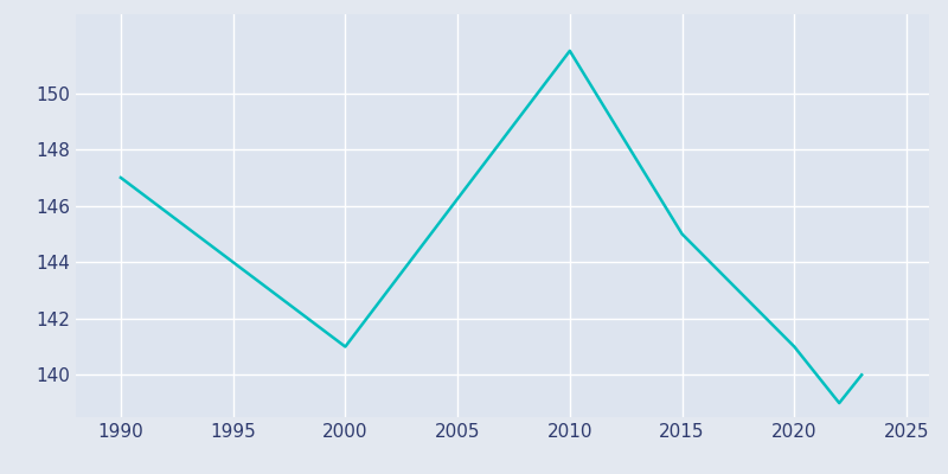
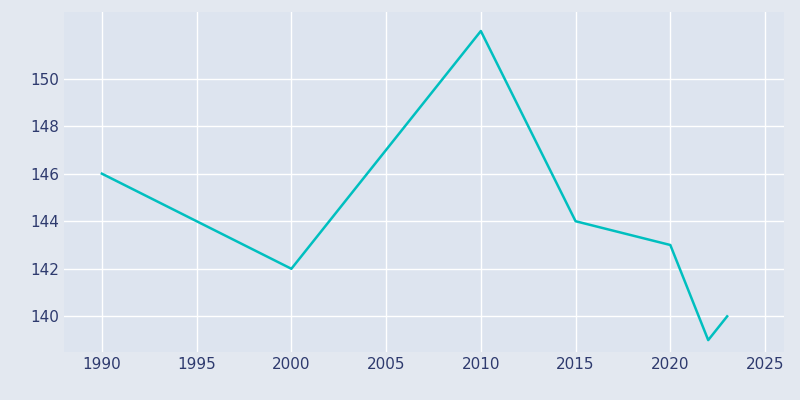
1990: 147.0 -> 146.0
2000: 141.0 -> 142.0
2010: 151.5 -> 152.0
2015: 145.0 -> 144.0
2020: 141.0 -> 143.0
